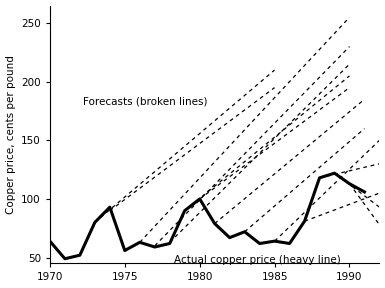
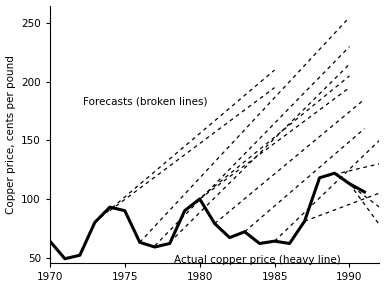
1975: 56 -> 90
